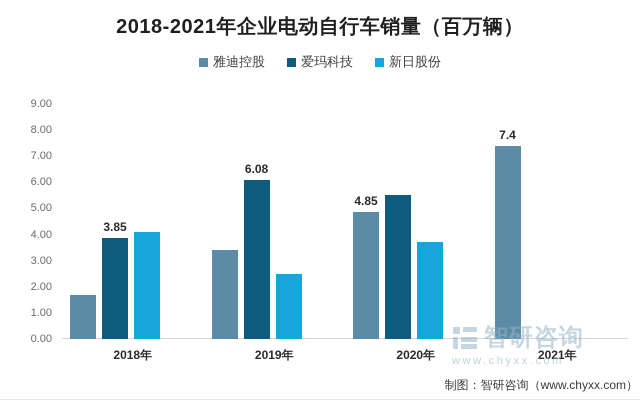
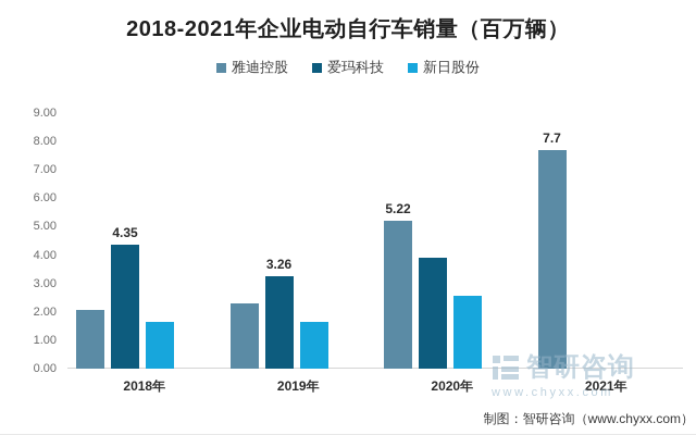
雅迪控股/2018年: 1.7 -> 2.0
爱玛科技/2018年: 3.85 -> 4.35
新日股份/2018年: 4.1 -> 1.6
雅迪控股/2019年: 3.4 -> 2.3
爱玛科技/2019年: 6.08 -> 3.26
新日股份/2019年: 2.5 -> 1.7
雅迪控股/2020年: 4.85 -> 5.22
爱玛科技/2020年: 5.5 -> 3.9
新日股份/2020年: 3.7 -> 2.5
雅迪控股/2021年: 7.4 -> 7.7
